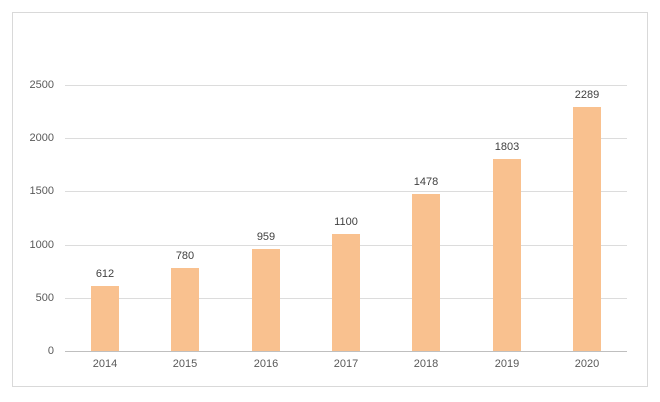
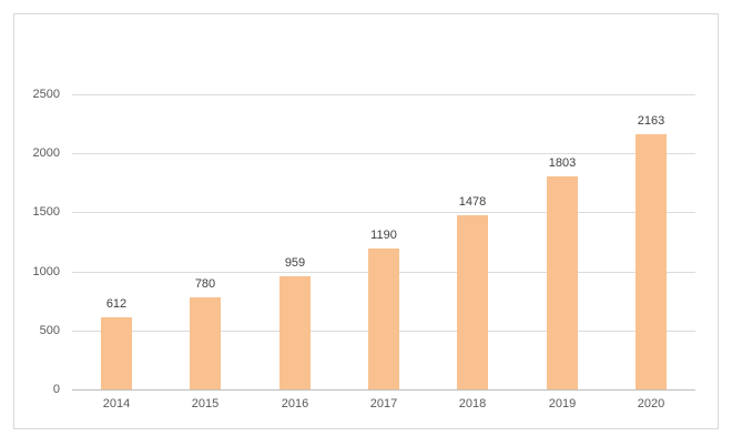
2017: 1100 -> 1190
2020: 2289 -> 2163
